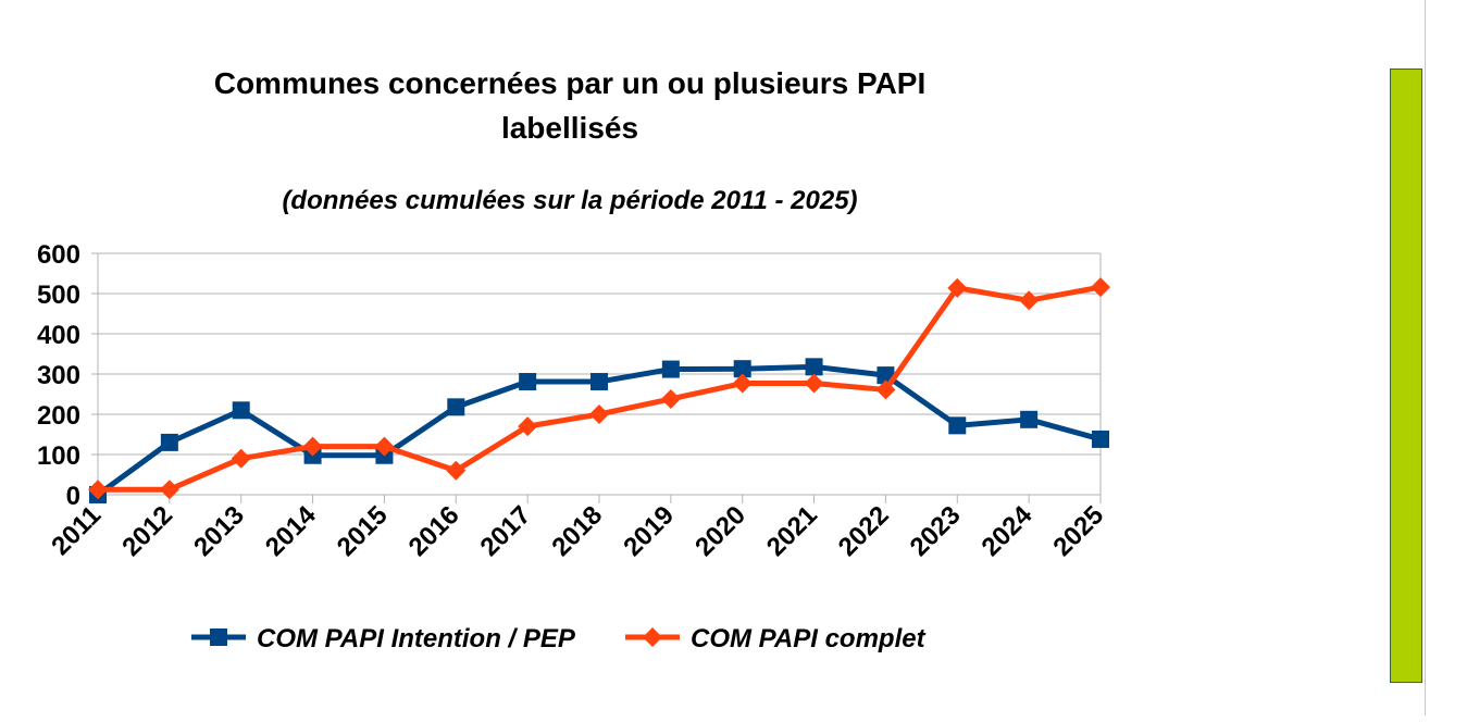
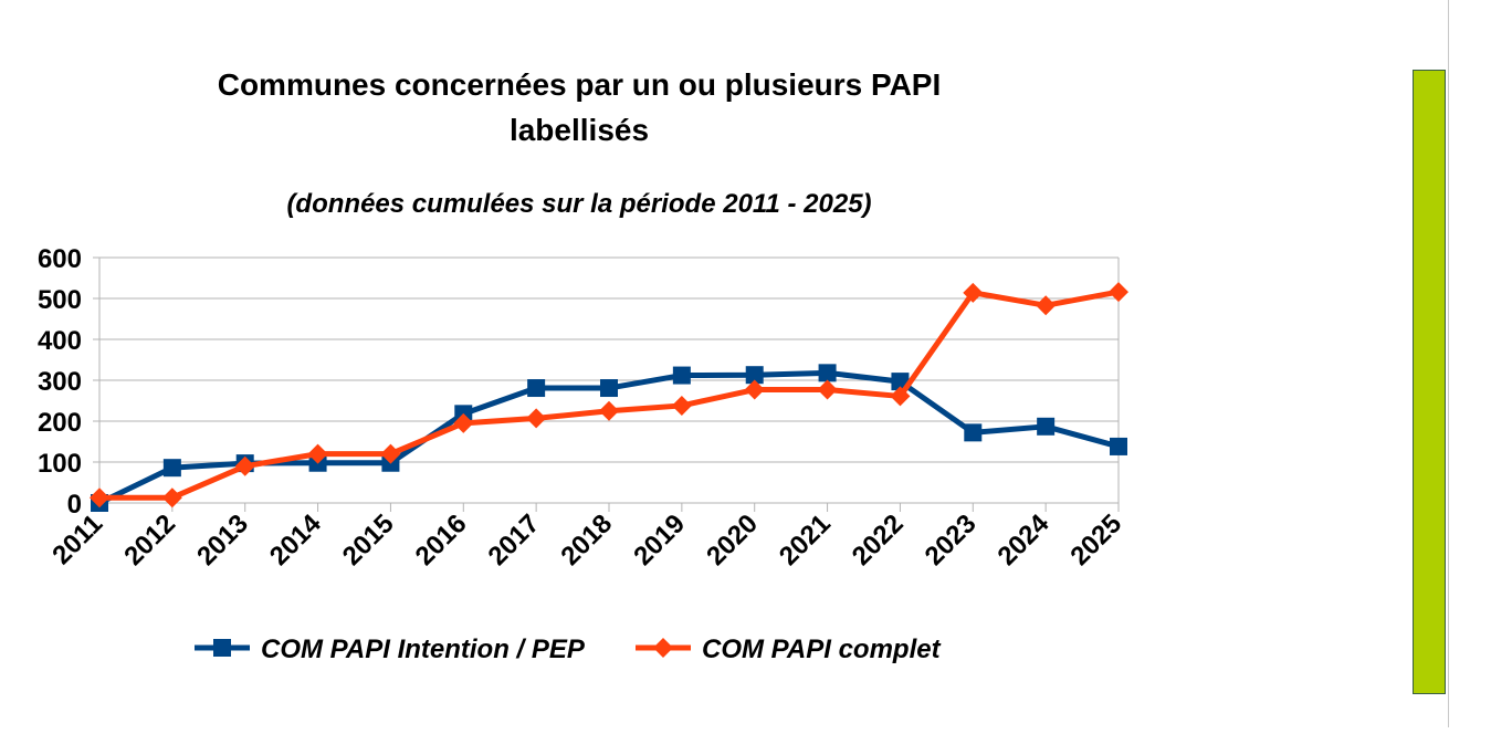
COM PAPI Intention / PEP/2012: 130 -> 90
COM PAPI Intention / PEP/2013: 210 -> 100
COM PAPI complet/2016: 60 -> 200
COM PAPI complet/2017: 170 -> 210
COM PAPI complet/2018: 200 -> 220
